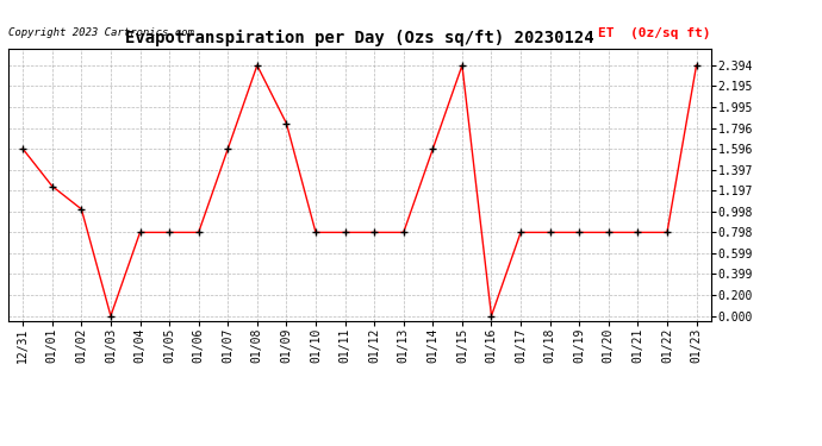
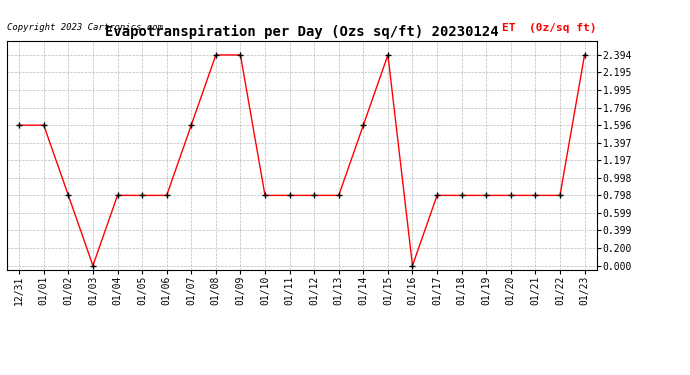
01/01: 1.24 -> 1.60
01/02: 1.02 -> 0.80
01/09: 1.84 -> 2.39
